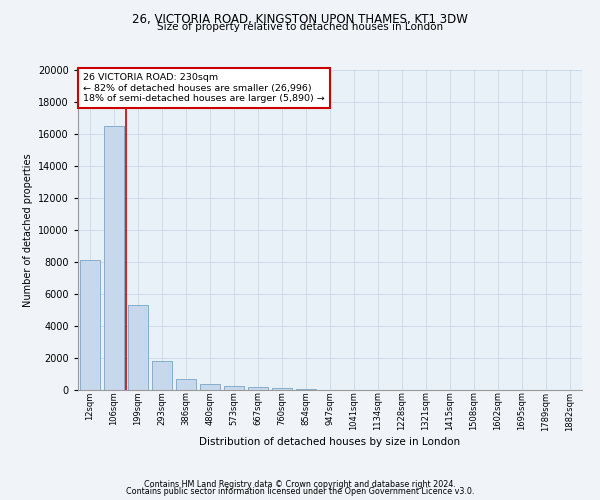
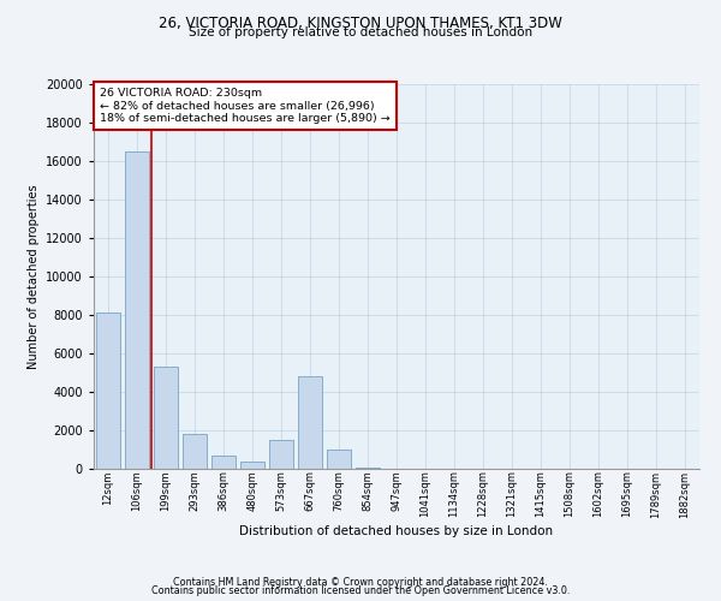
573sqm: 200 -> 1500
667sqm: 200 -> 4800
760sqm: 100 -> 1000
